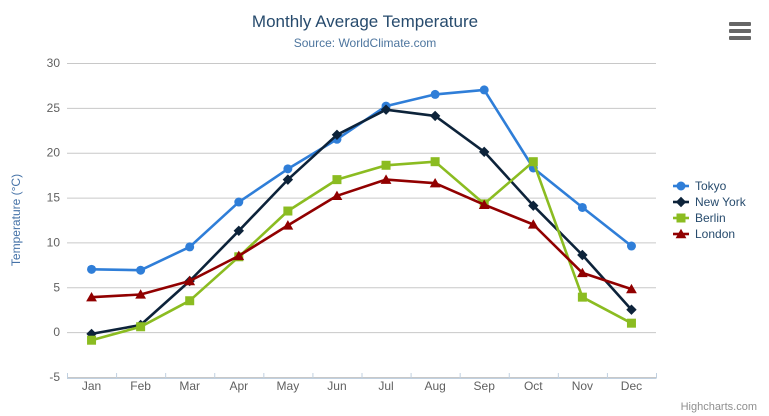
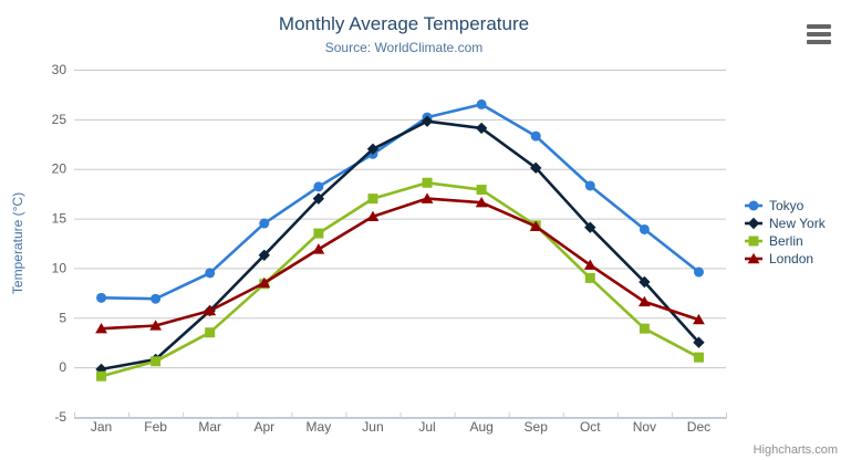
Berlin/Aug: 19 -> 18
Tokyo/Sep: 27 -> 23
Berlin/Oct: 19 -> 9
London/Oct: 12 -> 10
